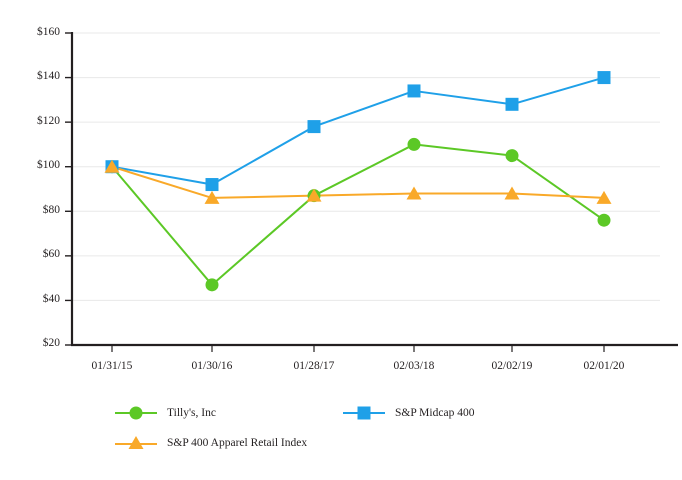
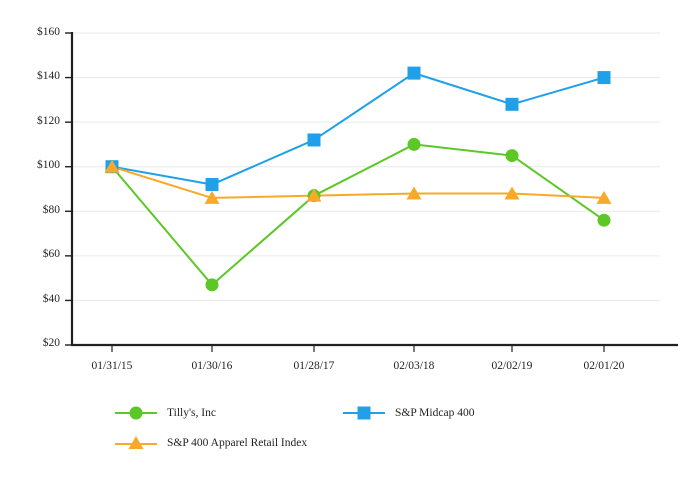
S&P Midcap 400/01/28/17: $118 -> $112
S&P Midcap 400/02/03/18: $134 -> $142
